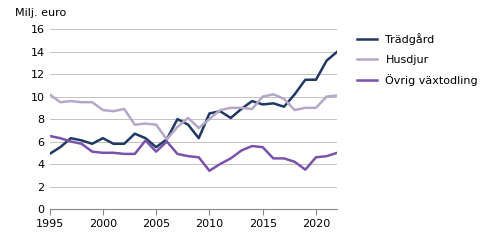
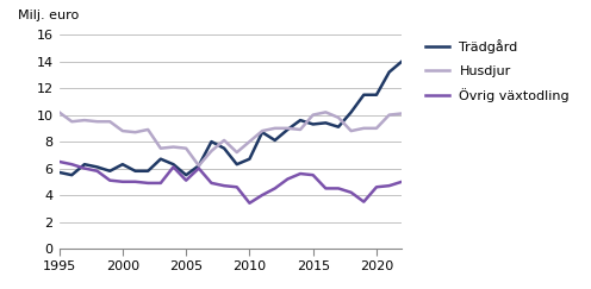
Trädgård/1995: 4.9 -> 5.7
Trädgård/2010: 8.5 -> 6.7
